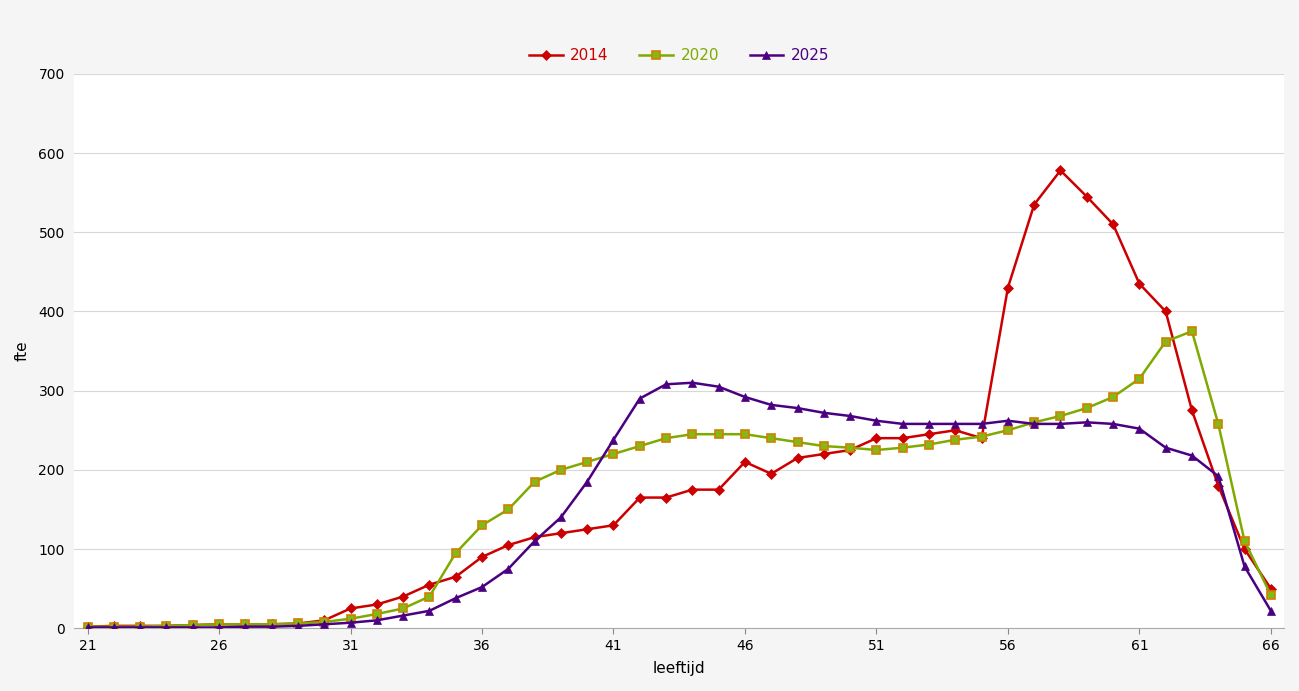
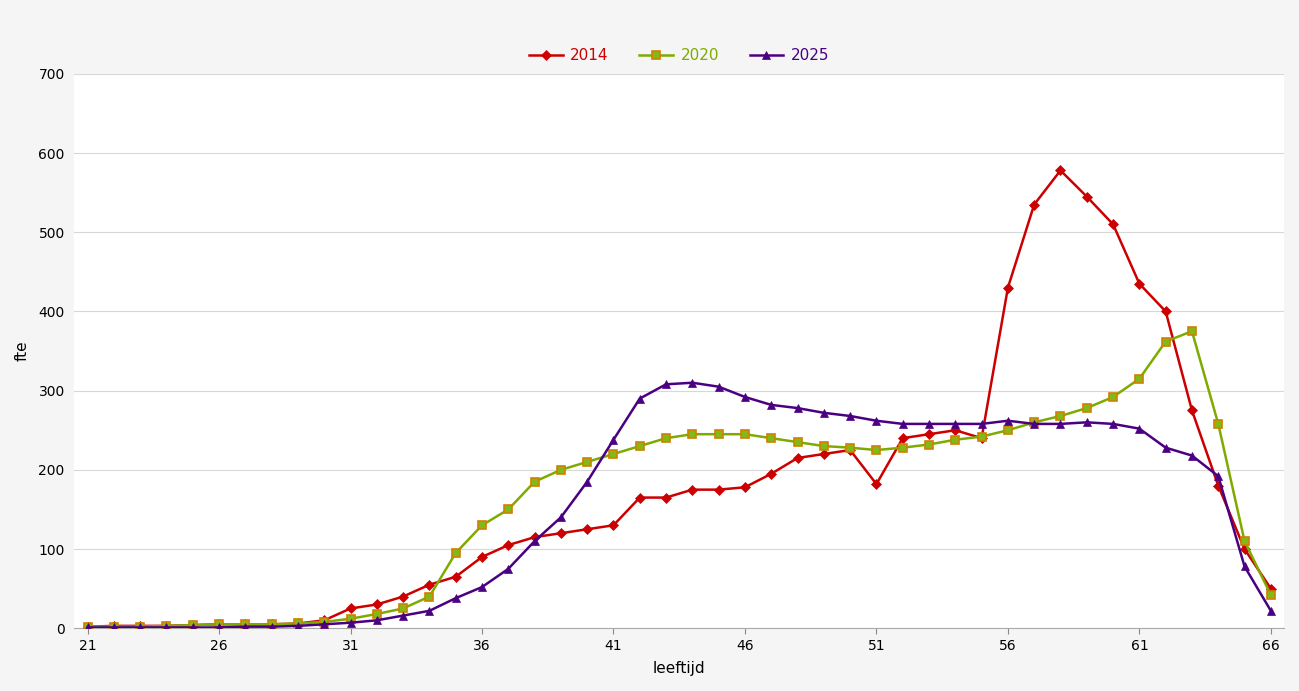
2014/46: 210 -> 178
2014/51: 240 -> 182
